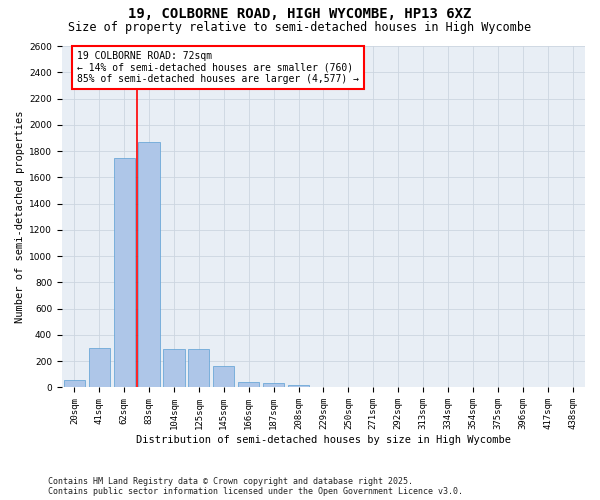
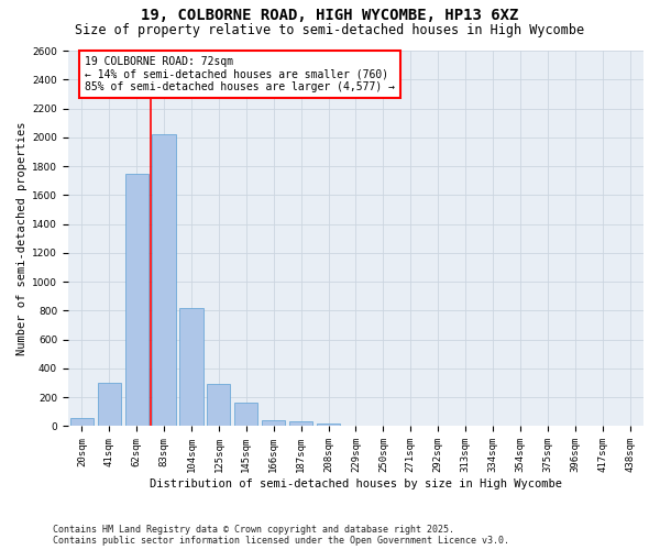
83sqm: 1870 -> 2020
104sqm: 290 -> 820
